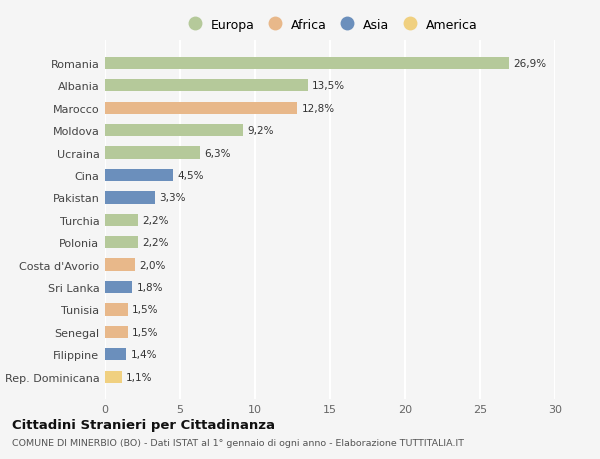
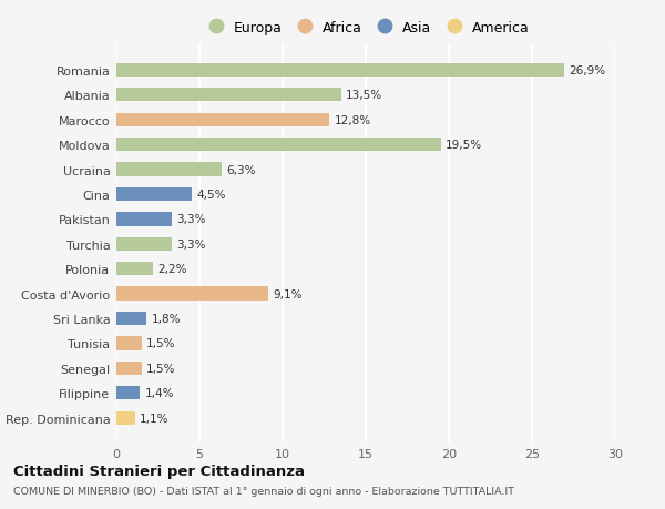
Moldova: 9,2% -> 19,5%
Turchia: 2,2% -> 3,3%
Costa d'Avorio: 2,0% -> 9,1%
